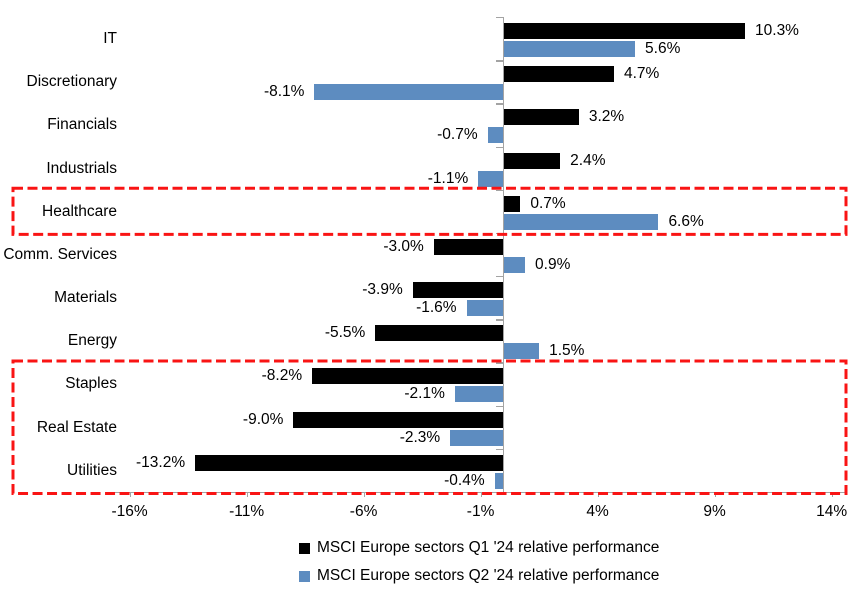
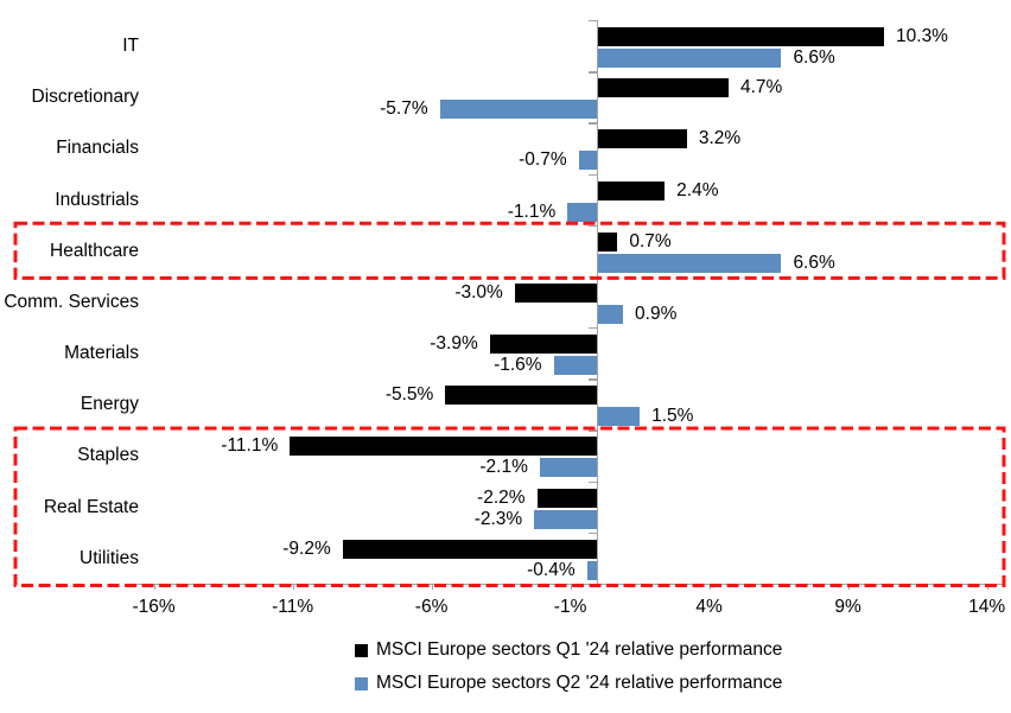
MSCI Europe sectors Q2 '24 relative performance/IT: 5.6% -> 6.6%
MSCI Europe sectors Q2 '24 relative performance/Discretionary: -8.1% -> -5.7%
MSCI Europe sectors Q1 '24 relative performance/Staples: -8.2% -> -11.1%
MSCI Europe sectors Q1 '24 relative performance/Real Estate: -9.0% -> -2.2%
MSCI Europe sectors Q1 '24 relative performance/Utilities: -13.2% -> -9.2%
